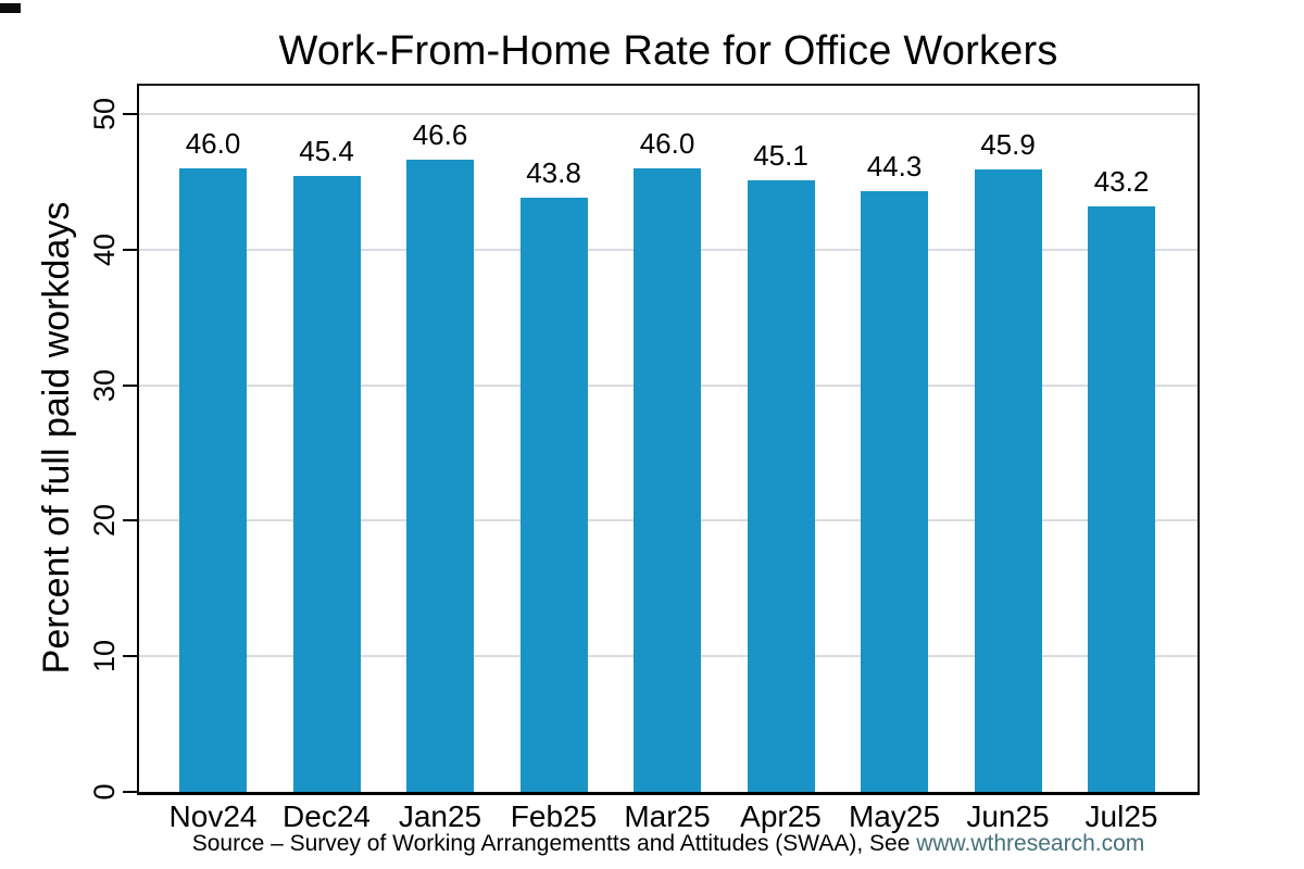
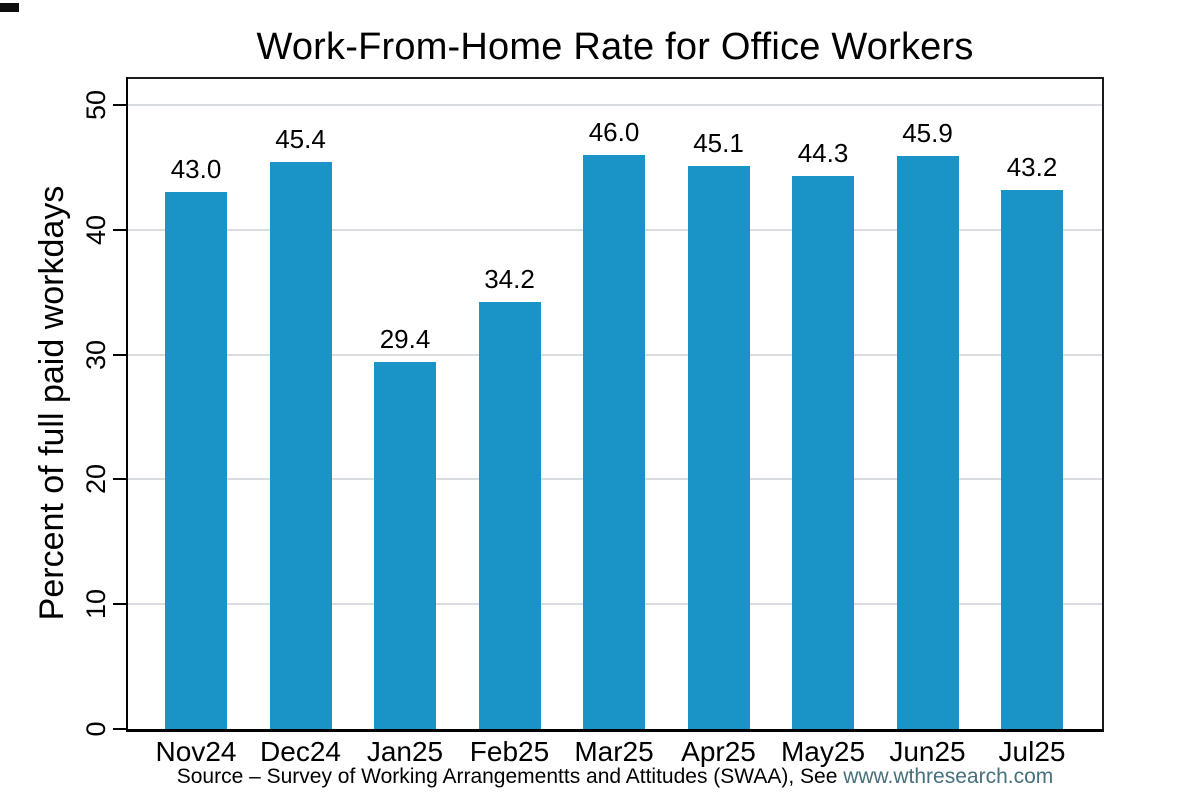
Nov24: 46.0 -> 43.0
Jan25: 46.6 -> 29.4
Feb25: 43.8 -> 34.2
